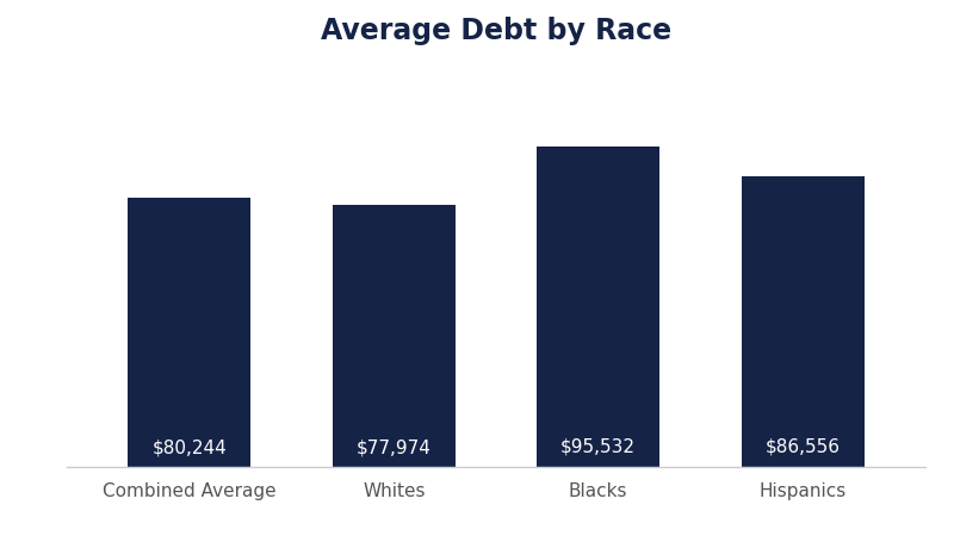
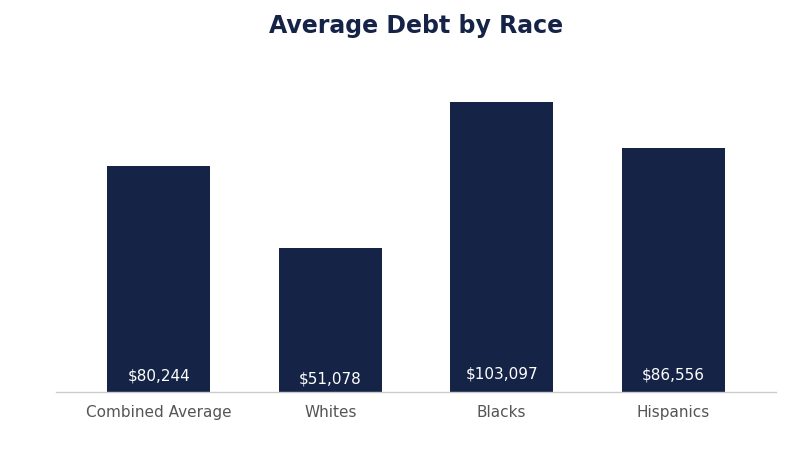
Whites: $77,974 -> $51,078
Blacks: $95,532 -> $103,097
